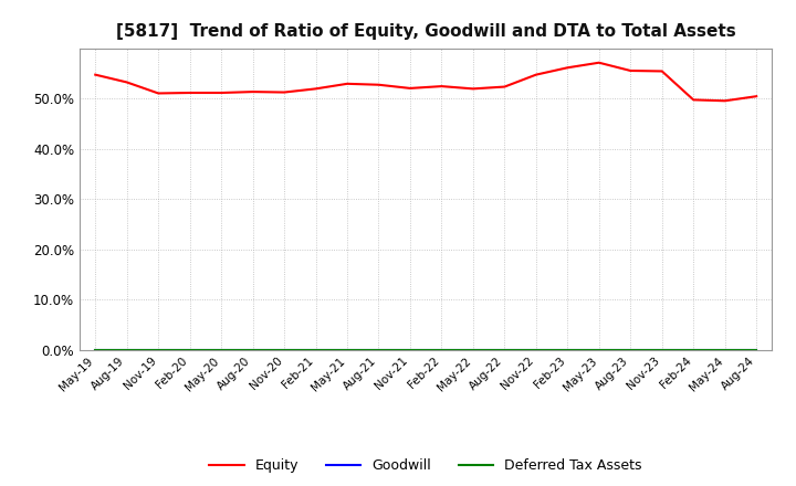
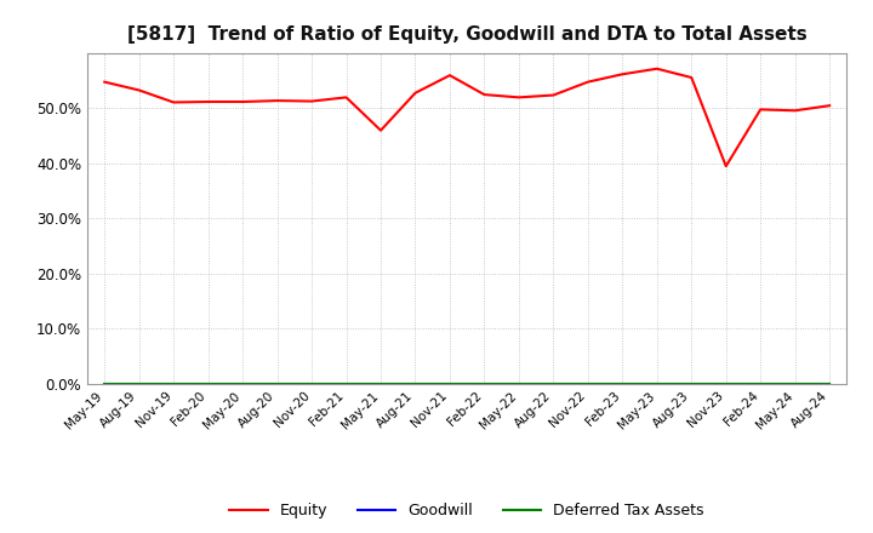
Equity/May-21: 53.0% -> 46.0%
Equity/Nov-21: 52.1% -> 56.0%
Equity/Nov-23: 55.5% -> 39.5%
